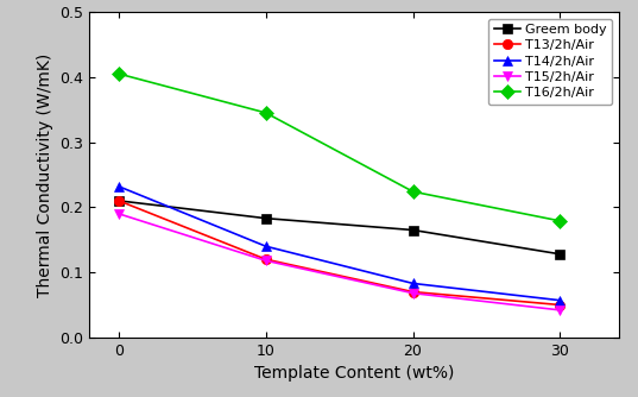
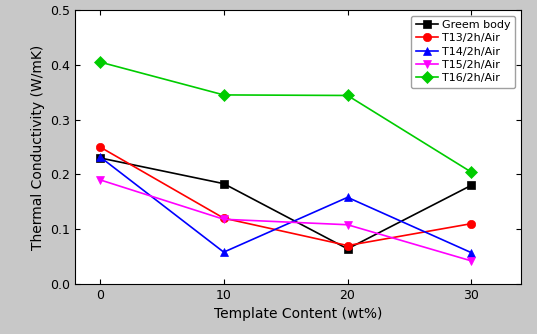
Greem body/0: 0.210 -> 0.230
T13/2h/Air/0: 0.21 -> 0.25
T14/2h/Air/10: 0.140 -> 0.058
Greem body/20: 0.165 -> 0.064
T14/2h/Air/20: 0.083 -> 0.158
T15/2h/Air/20: 0.068 -> 0.108
T16/2h/Air/20: 0.224 -> 0.344
Greem body/30: 0.128 -> 0.180
T13/2h/Air/30: 0.05 -> 0.11
T16/2h/Air/30: 0.179 -> 0.204
